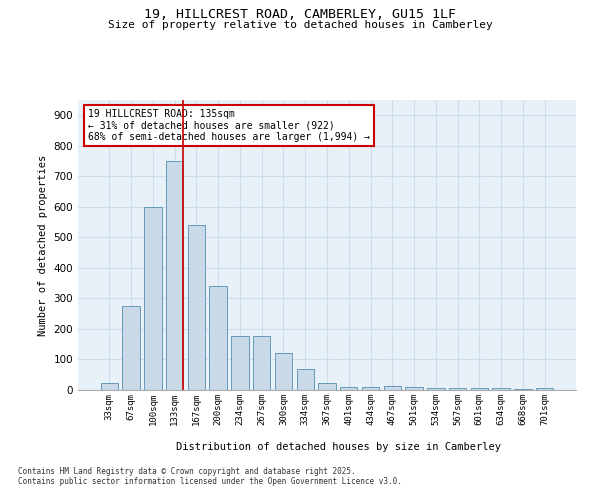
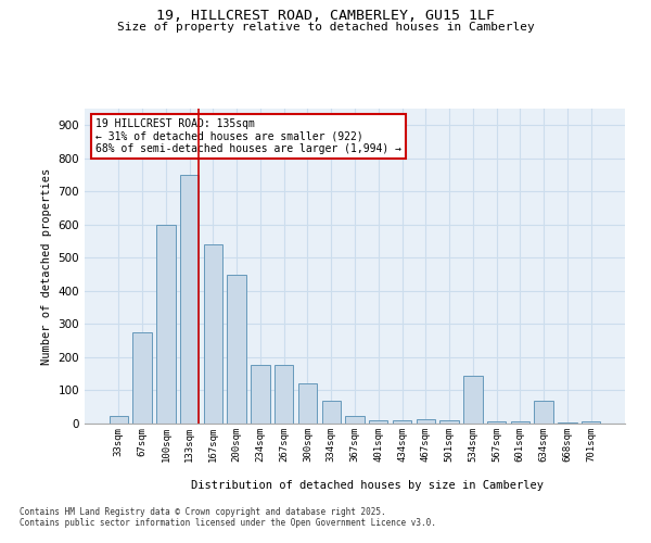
200sqm: 340 -> 450
534sqm: 5 -> 145
634sqm: 5 -> 70
